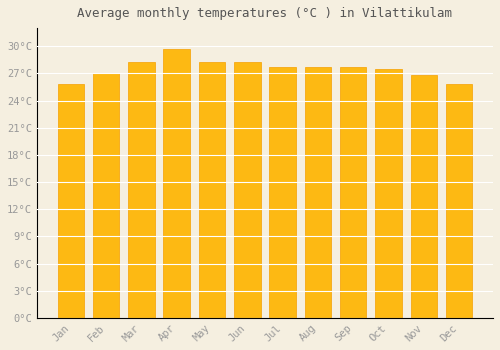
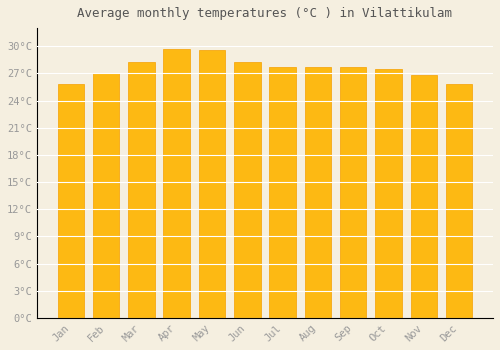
May: 28.2°C -> 29.6°C
